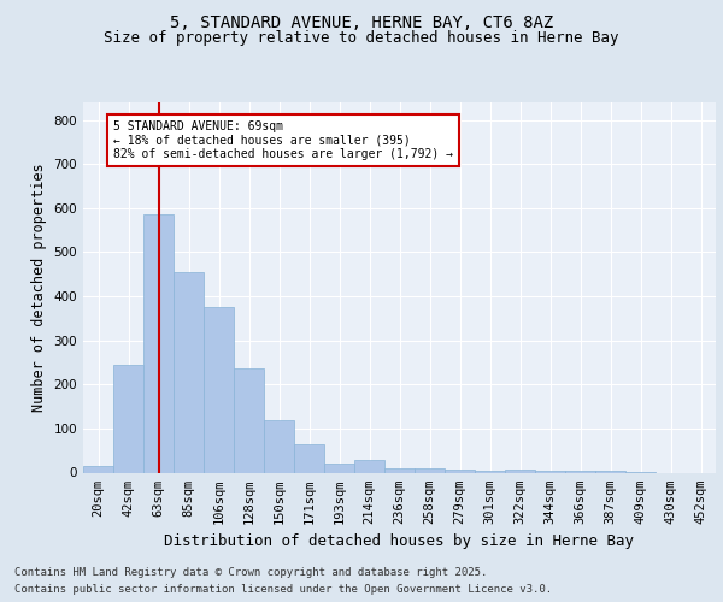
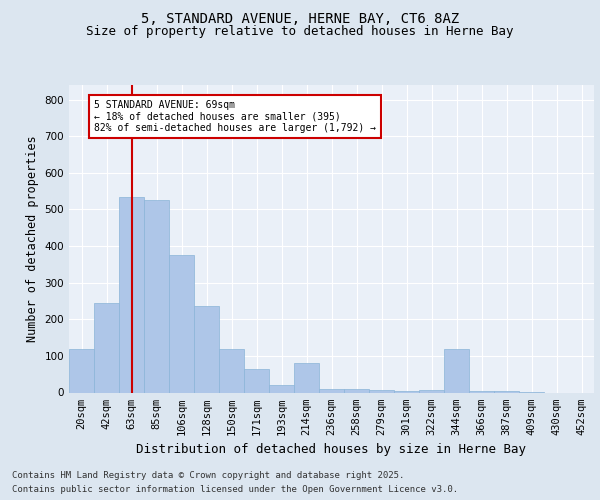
20sqm: 15 -> 120
63sqm: 585 -> 535
85sqm: 455 -> 525
214sqm: 30 -> 80
344sqm: 3 -> 120
